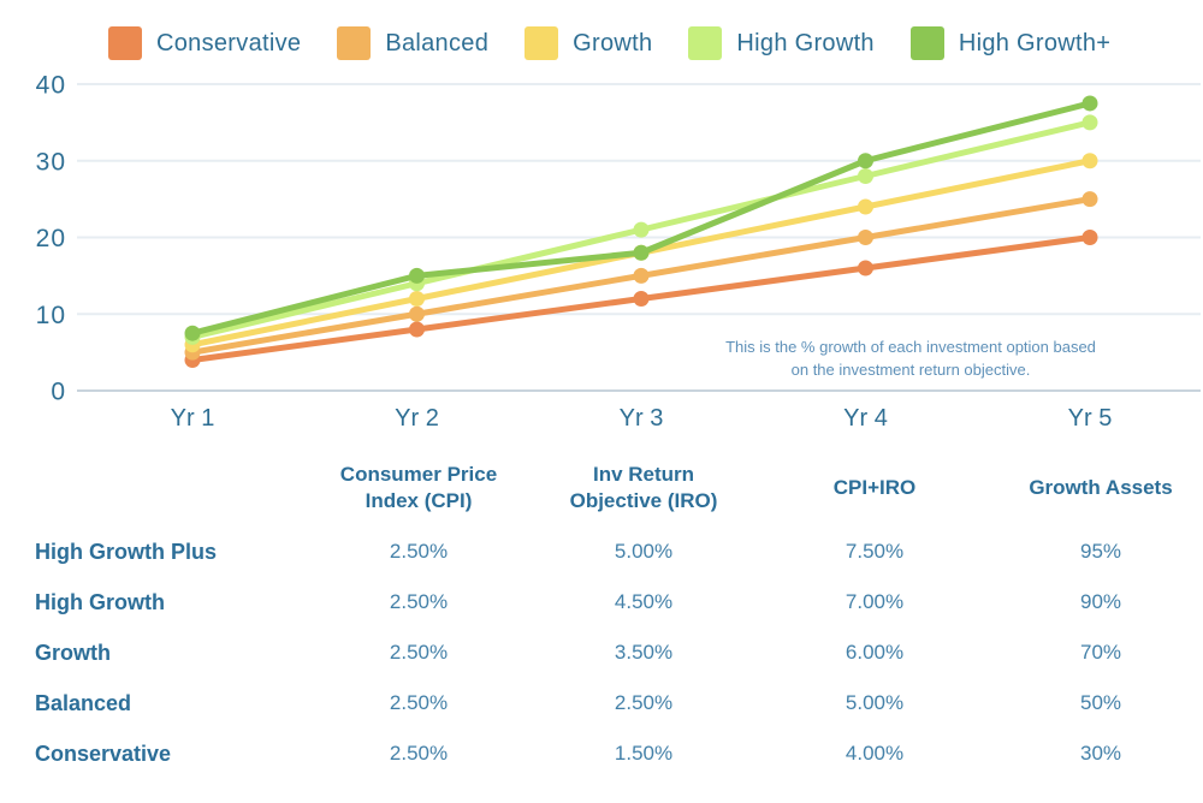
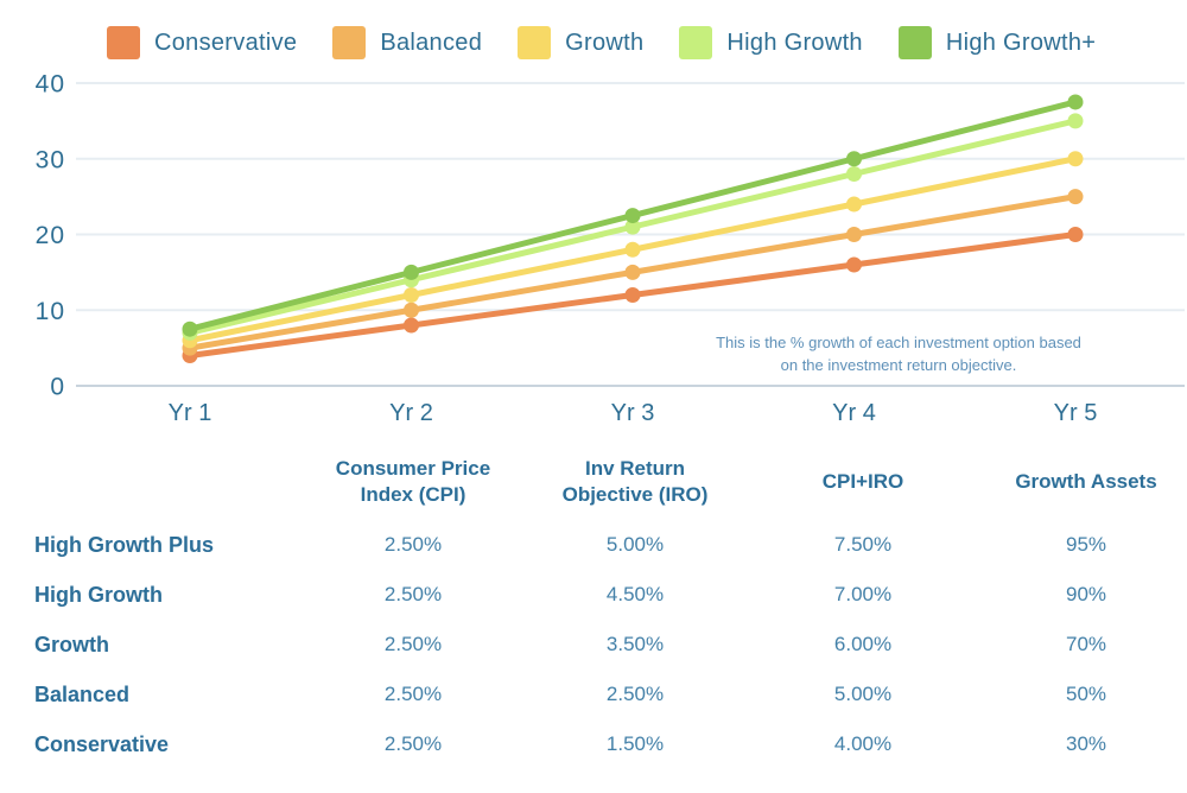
High Growth+/Yr 3: 18 -> 22
